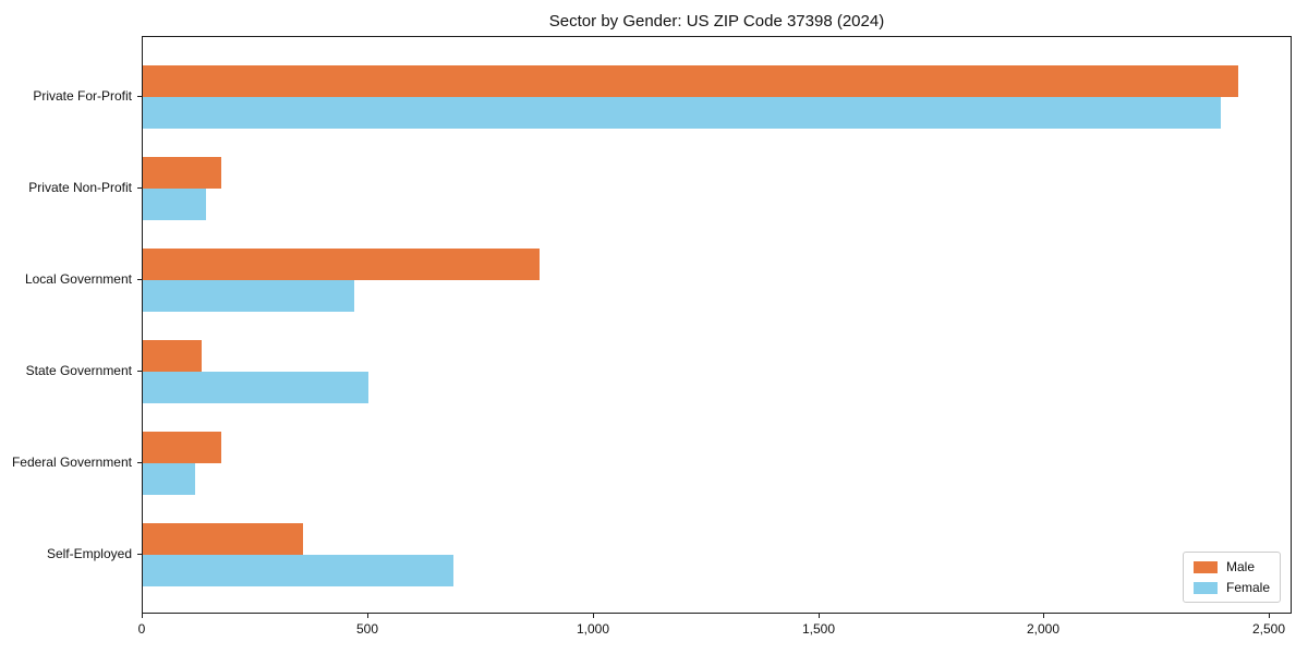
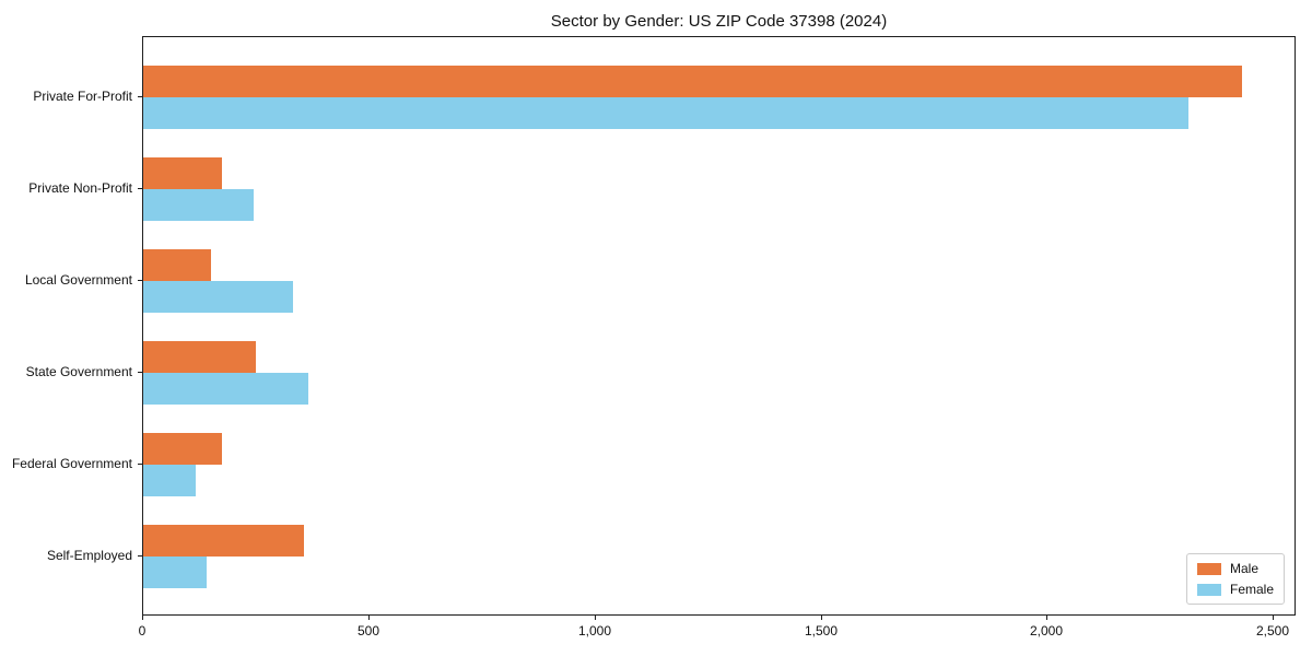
Female/Private For-Profit: 2390 -> 2310
Female/Private Non-Profit: 140 -> 240
Male/Local Government: 880 -> 150
Female/Local Government: 470 -> 330
Male/State Government: 130 -> 250
Female/State Government: 500 -> 360
Female/Self-Employed: 690 -> 140
